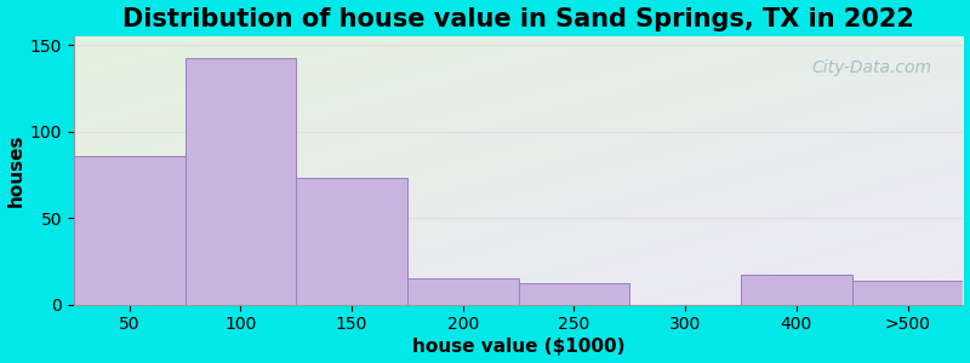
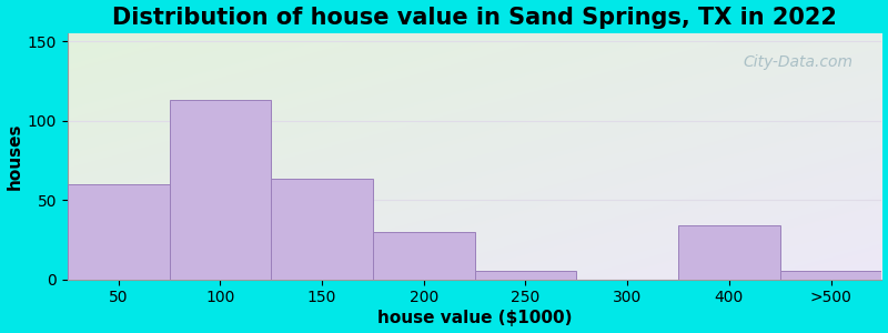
50: 86 -> 60
100: 142 -> 113
150: 73 -> 63
200: 15 -> 30
250: 12 -> 5
400: 17 -> 34
>500: 14 -> 5
